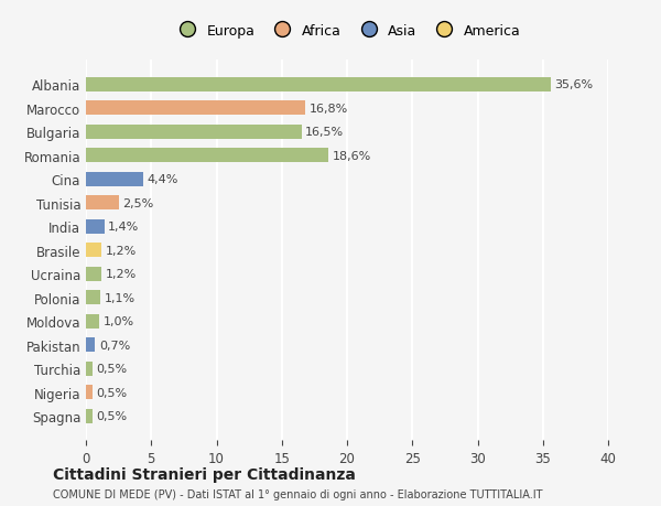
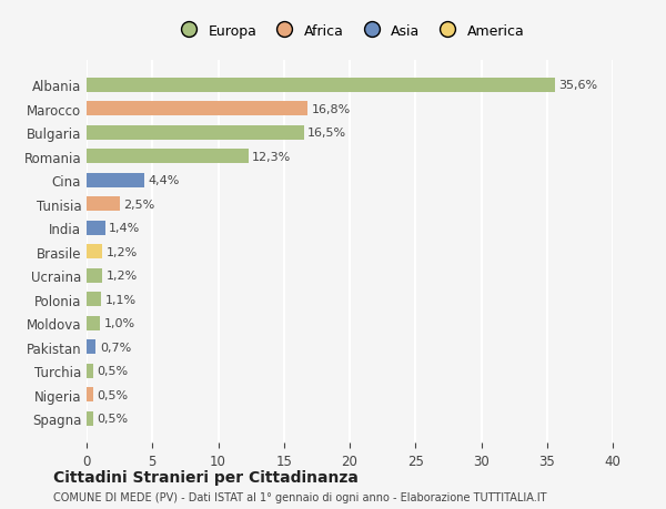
Romania: 18,6% -> 12,3%
